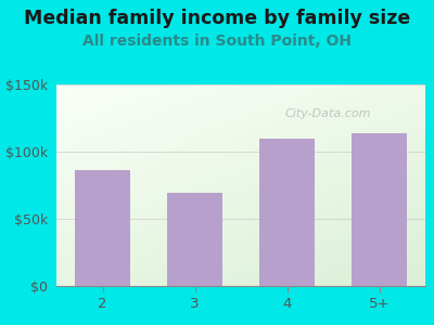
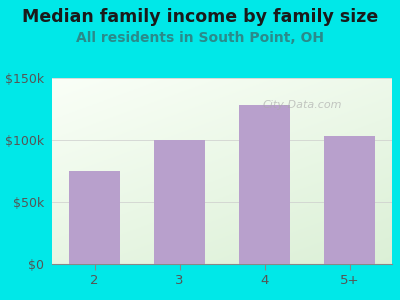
2: $86k -> $75k
3: $69k -> $100k
4: $110k -> $128k
5+: $114k -> $103k
